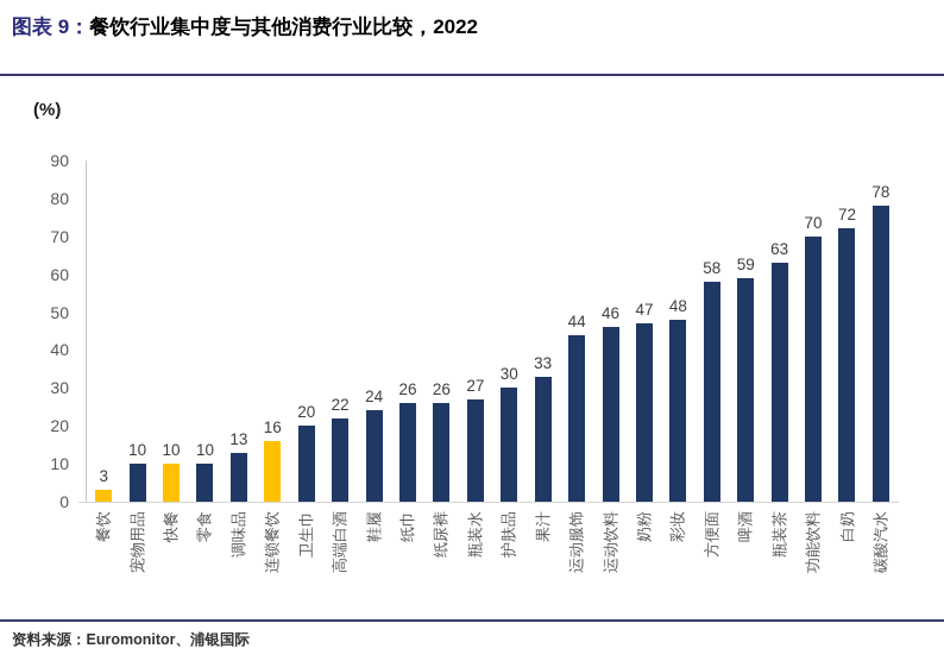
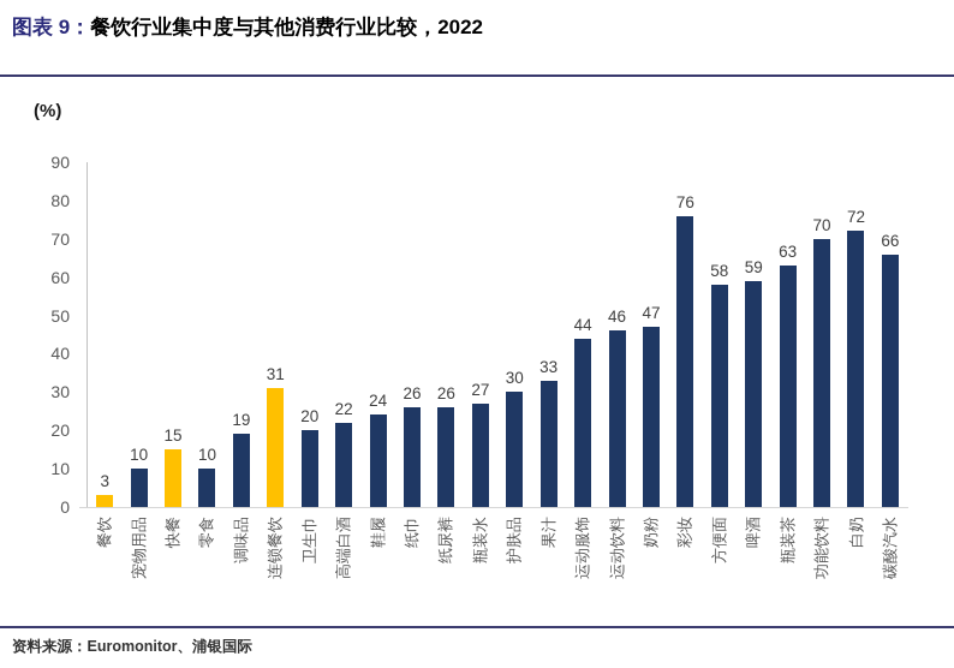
快餐: 10 -> 15
调味品: 13 -> 19
连锁餐饮: 16 -> 31
彩妆: 48 -> 76
碳酸汽水: 78 -> 66
